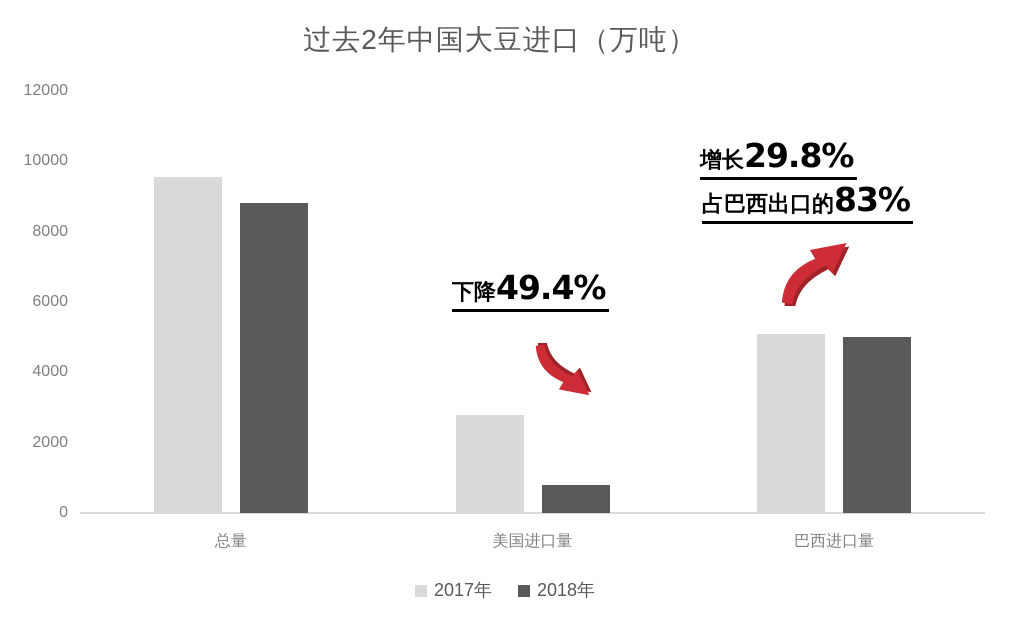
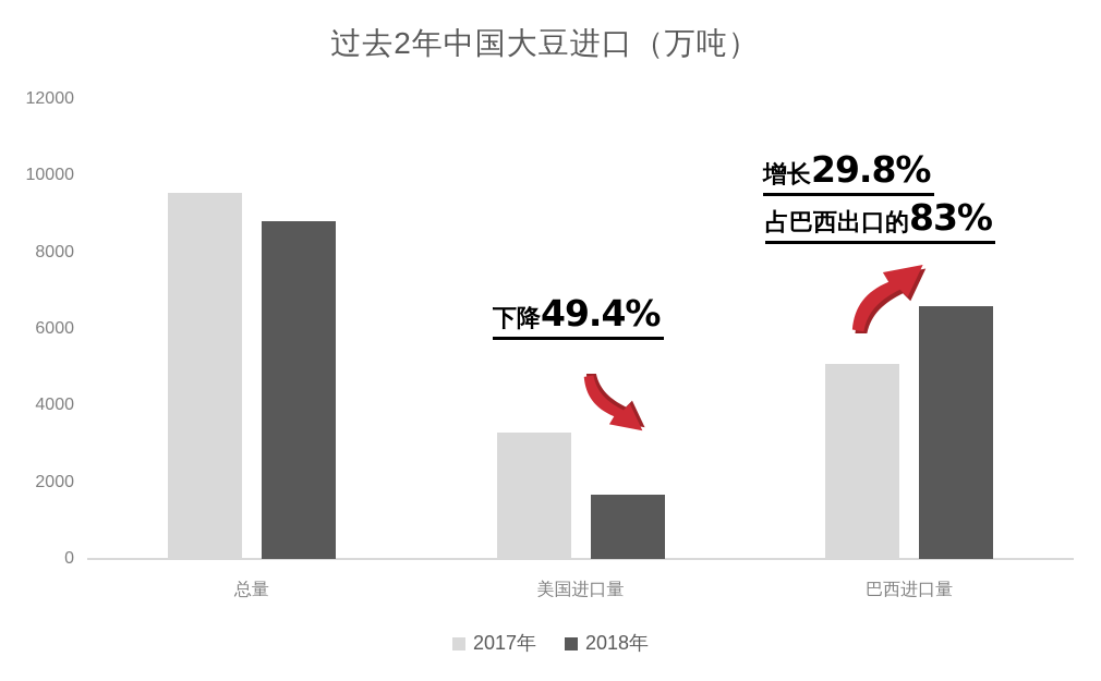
2017年/美国进口量: 2800 -> 3300
2018年/美国进口量: 800 -> 1700
2018年/巴西进口量: 5000 -> 6600
